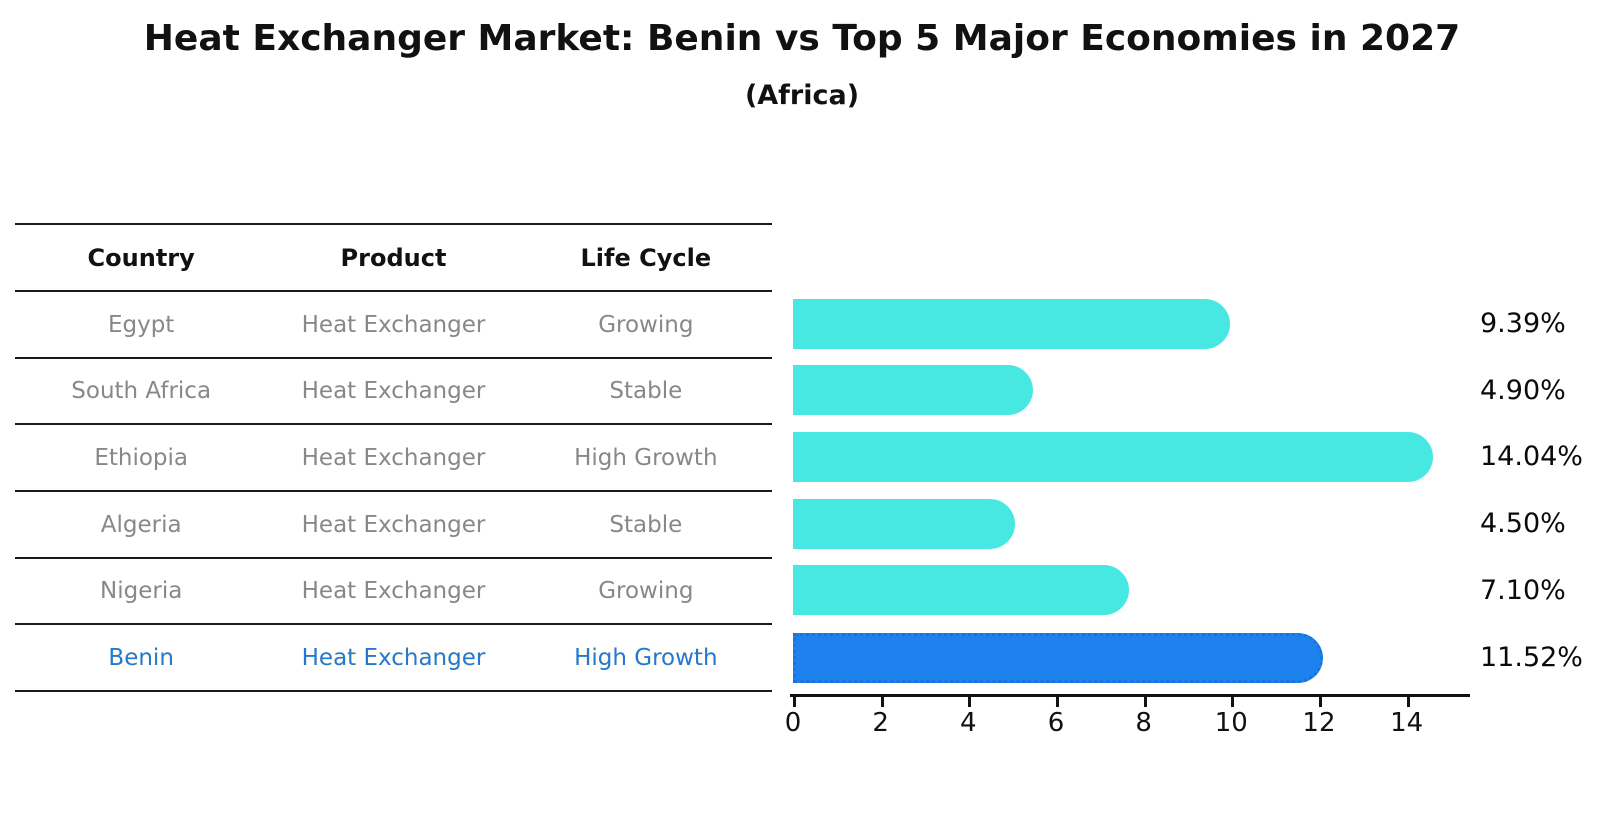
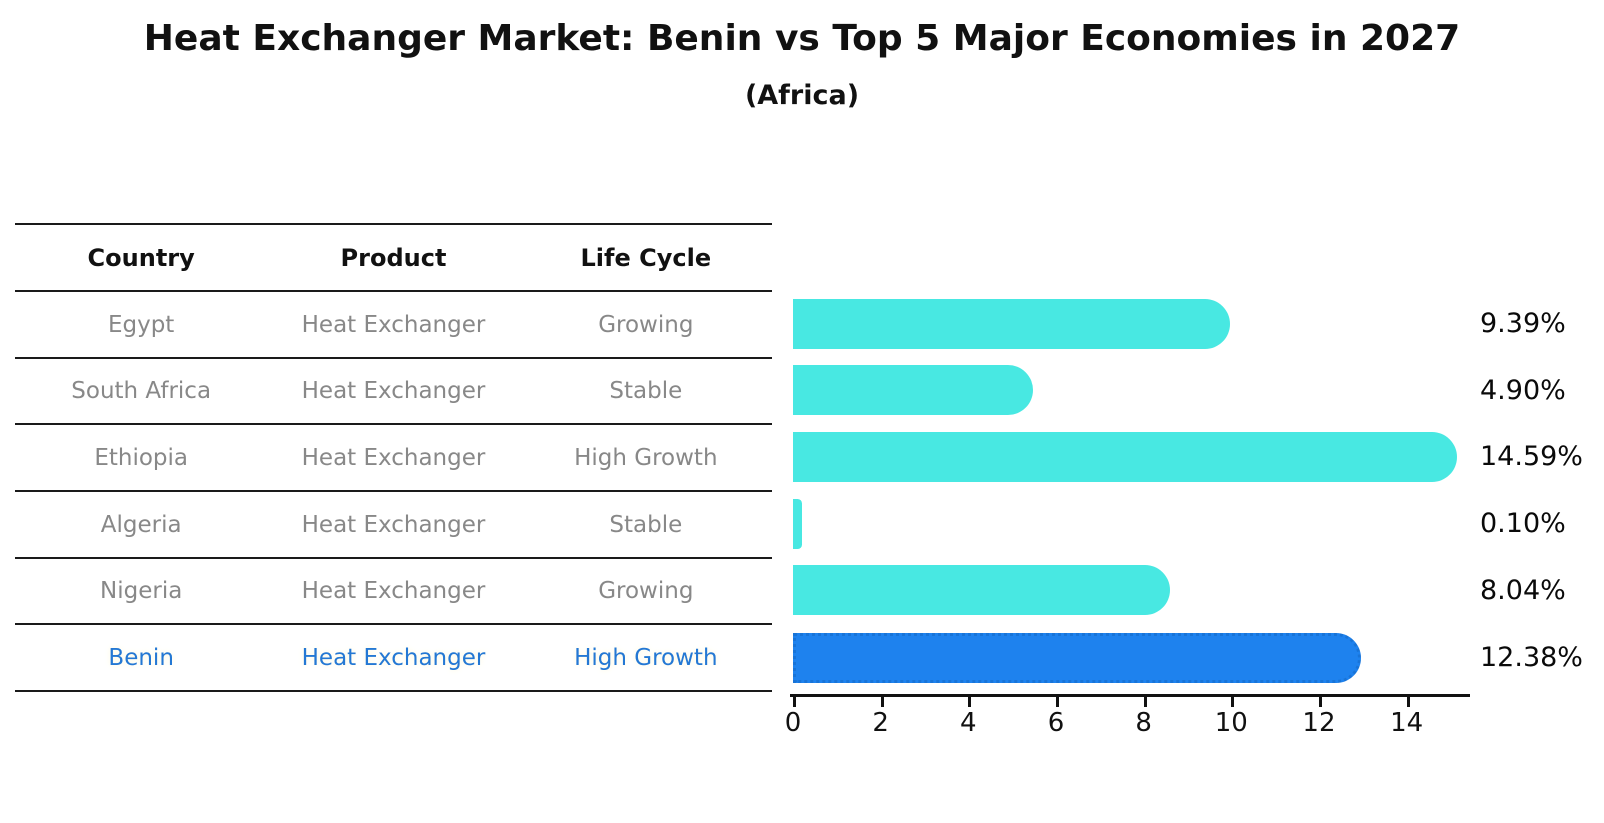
Ethiopia: 14.04% -> 14.59%
Algeria: 4.50% -> 0.10%
Nigeria: 7.10% -> 8.04%
Benin: 11.52% -> 12.38%
